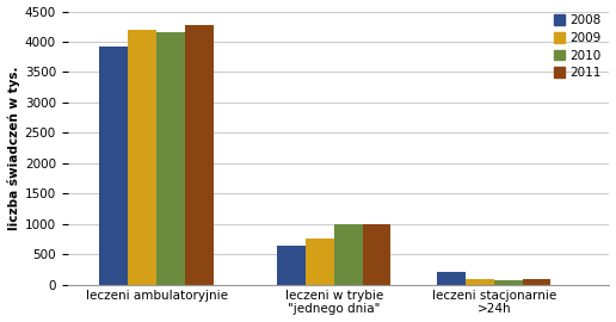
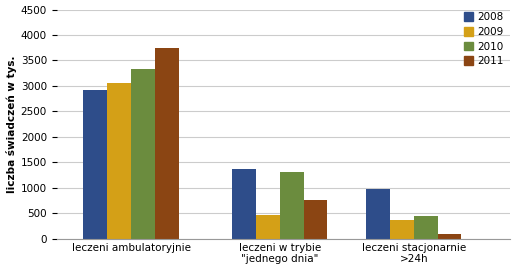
2008/leczeni ambulatoryjnie: 3930 -> 2920
2009/leczeni ambulatoryjnie: 4200 -> 3060
2010/leczeni ambulatoryjnie: 4150 -> 3340
2011/leczeni ambulatoryjnie: 4280 -> 3740
2008/leczeni w trybie "jednego dnia": 640 -> 1360
2009/leczeni w trybie "jednego dnia": 750 -> 460
2010/leczeni w trybie "jednego dnia": 990 -> 1300
2011/leczeni w trybie "jednego dnia": 1000 -> 760
2008/leczeni stacjonarnie >24h: 200 -> 980
2009/leczeni stacjonarnie >24h: 90 -> 360
2010/leczeni stacjonarnie >24h: 80 -> 440
